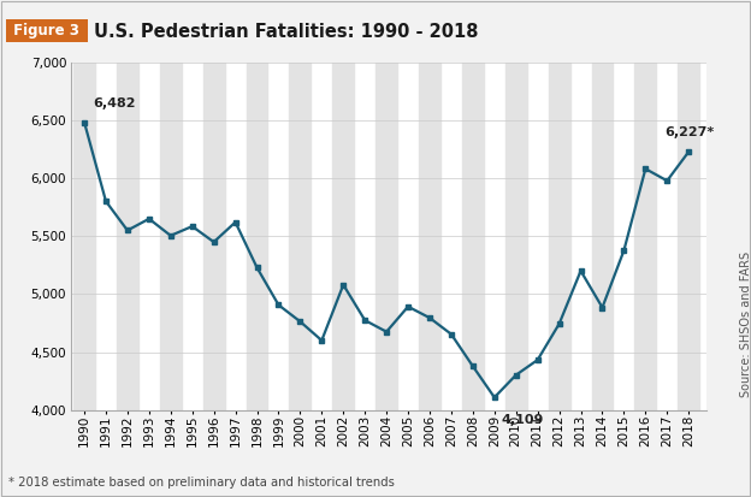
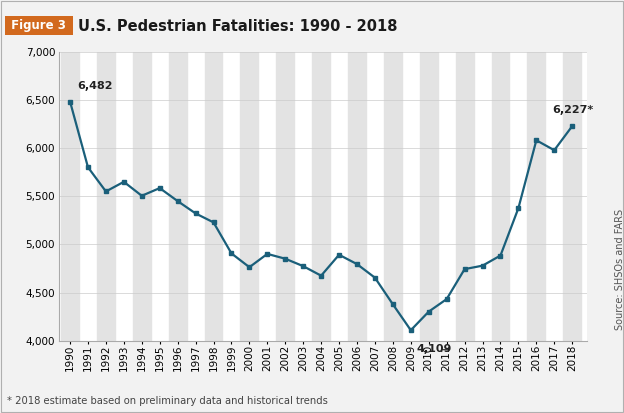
1997: 5,620 -> 5,320
2001: 4,600 -> 4,900
2002: 5,080 -> 4,850
2013: 5,200 -> 4,780
